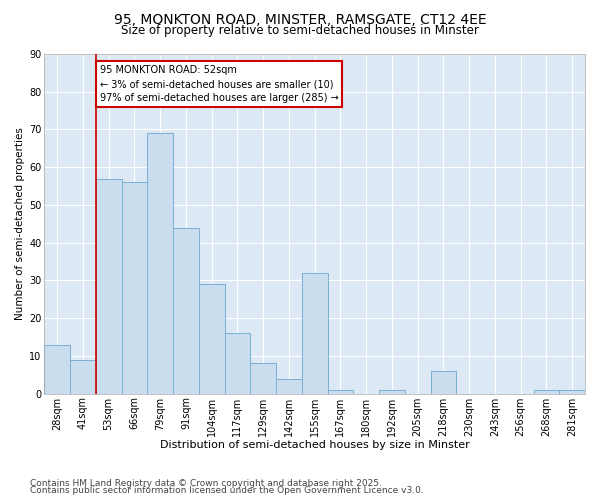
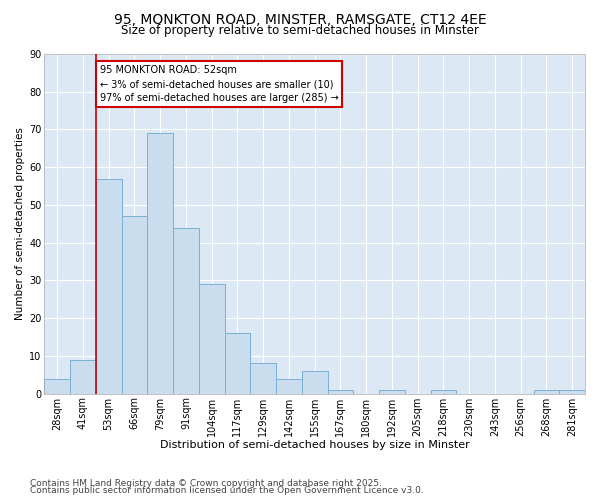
28sqm: 13 -> 4
66sqm: 56 -> 47
155sqm: 32 -> 6
218sqm: 6 -> 1
